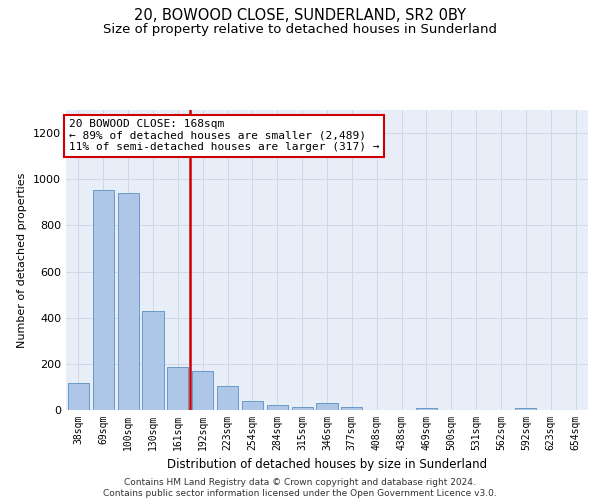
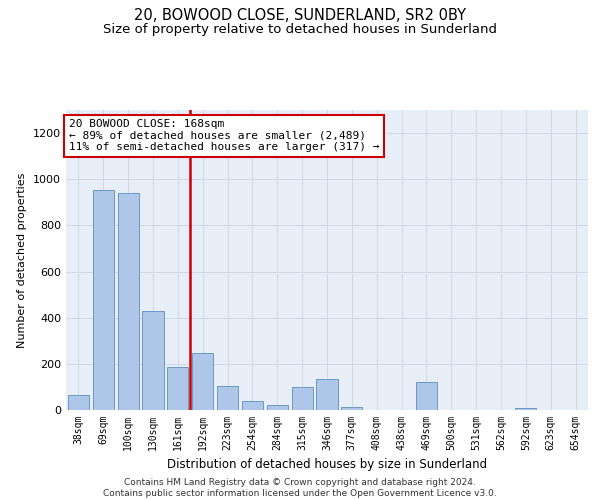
38sqm: 115 -> 65
192sqm: 170 -> 245
315sqm: 15 -> 100
346sqm: 30 -> 135
469sqm: 10 -> 120
